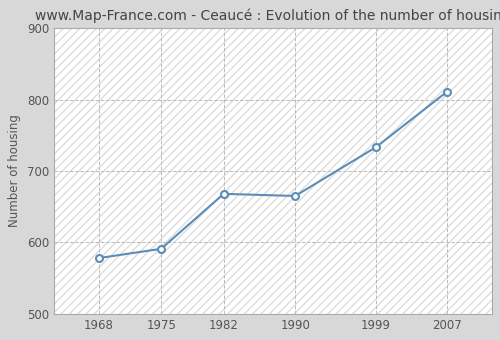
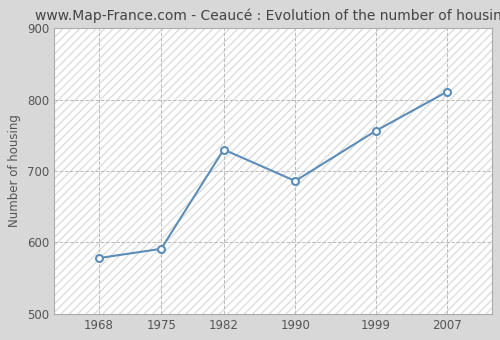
1982: 668 -> 730
1990: 665 -> 686
1999: 733 -> 756
